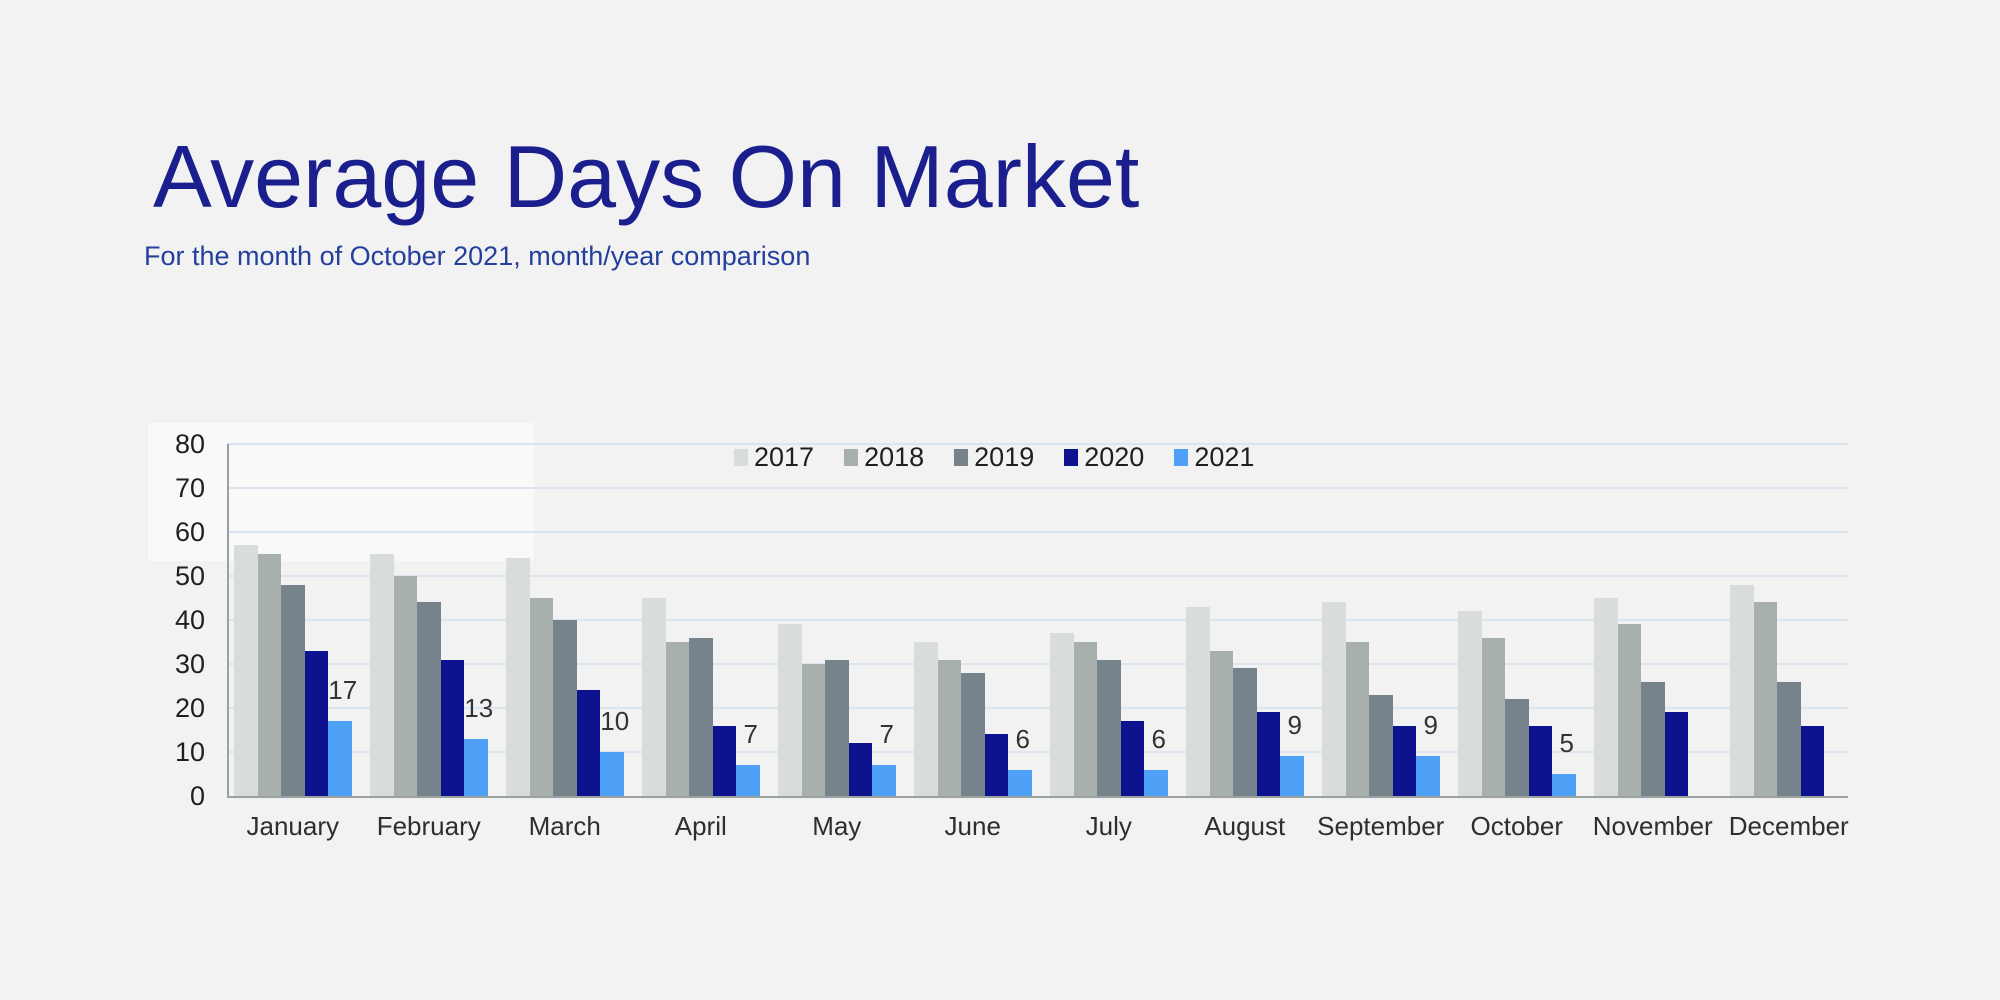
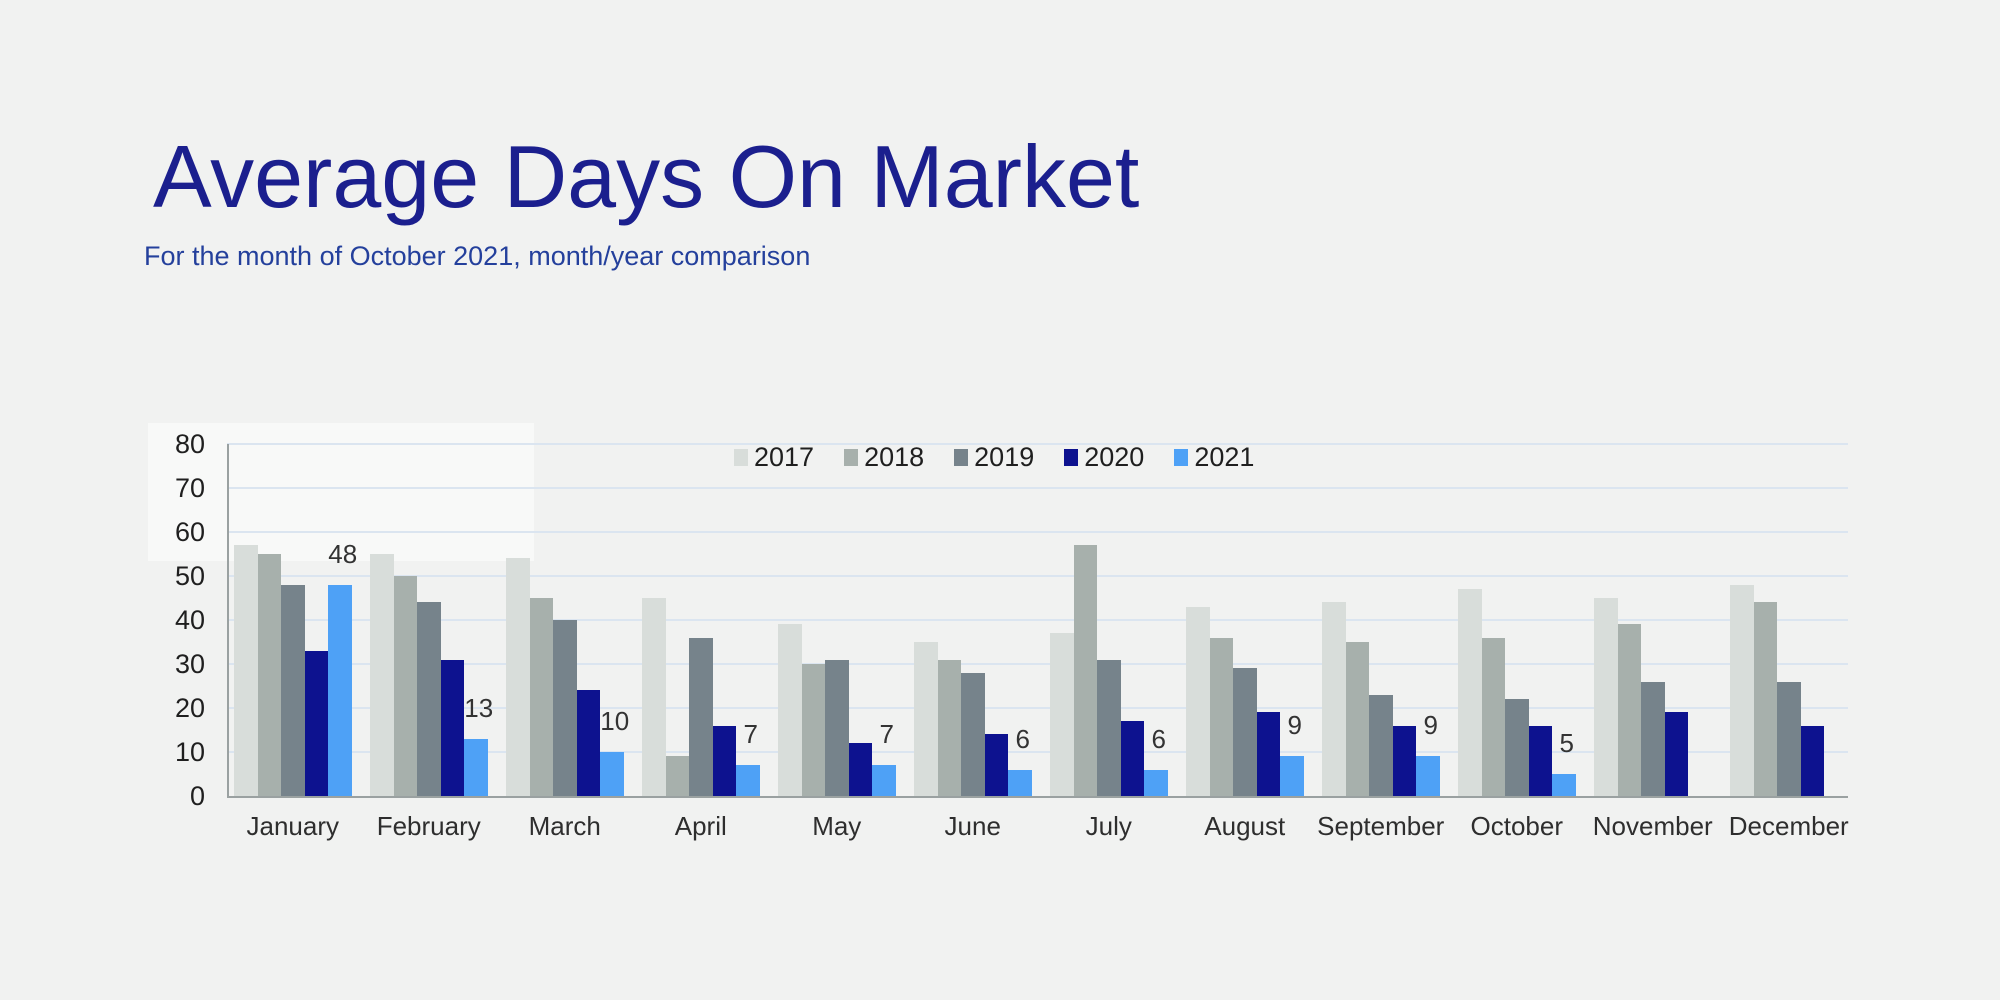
2021/January: 17 -> 48
2018/April: 35 -> 9
2018/July: 35 -> 57
2018/August: 33 -> 36
2017/October: 42 -> 47
